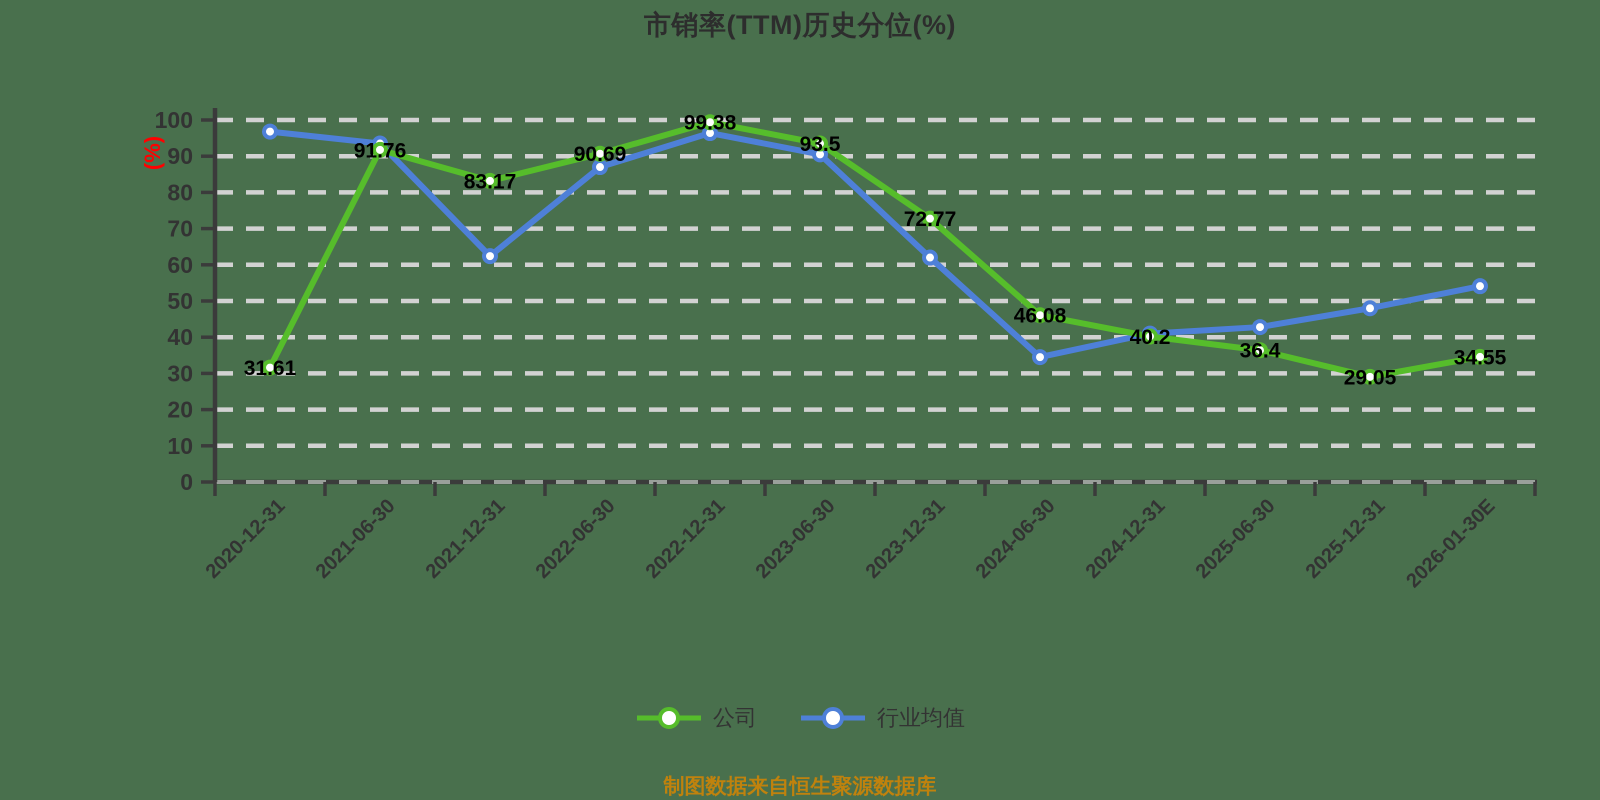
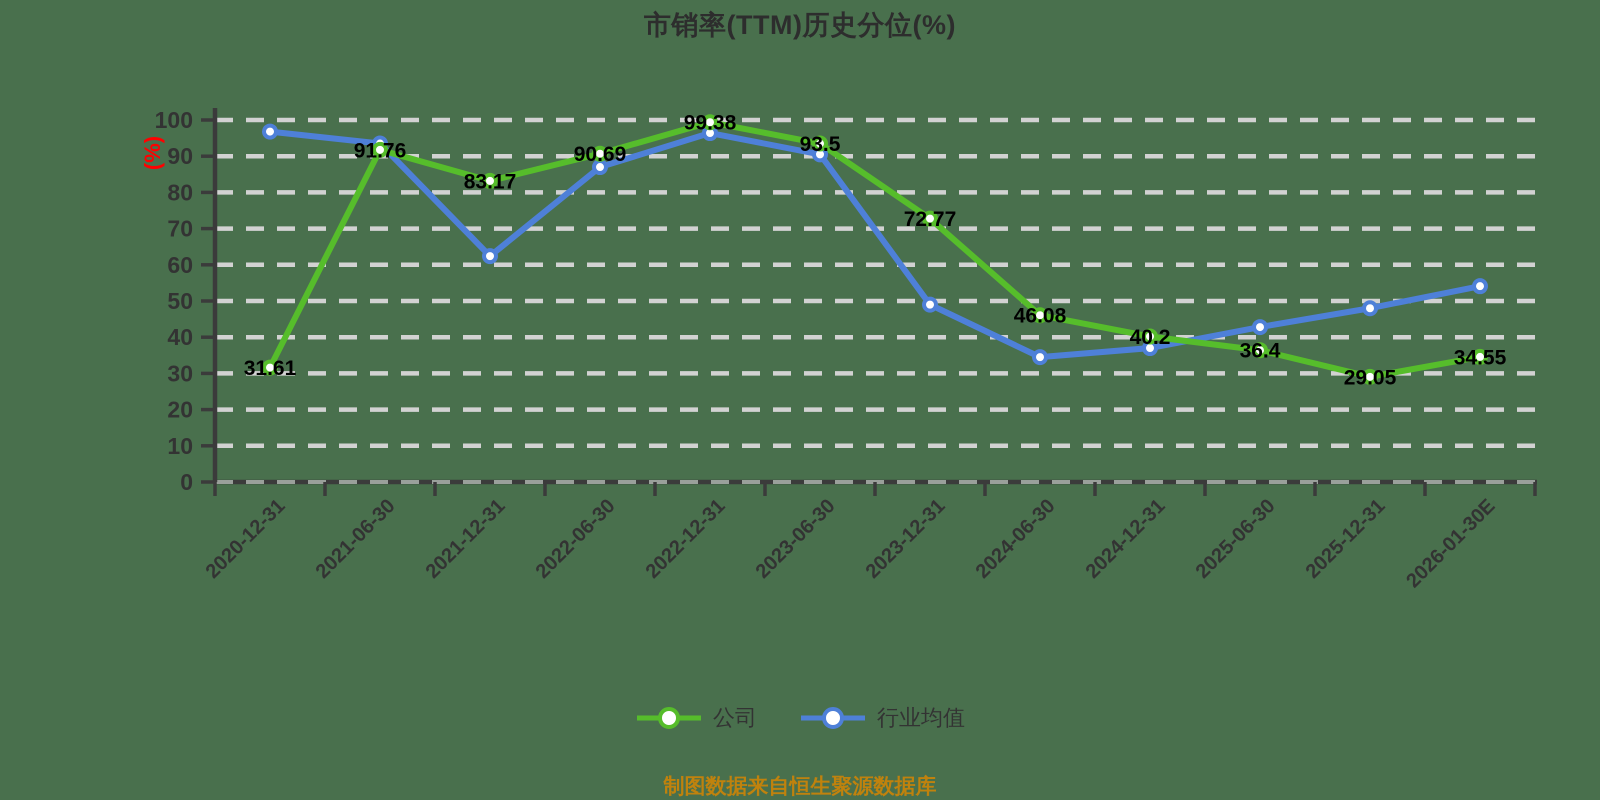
行业均值/2023-12-31: 62 -> 49
行业均值/2024-12-31: 41 -> 37
